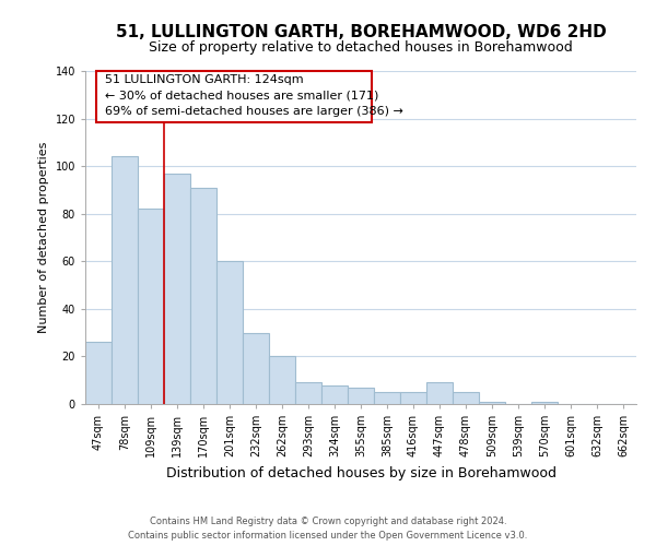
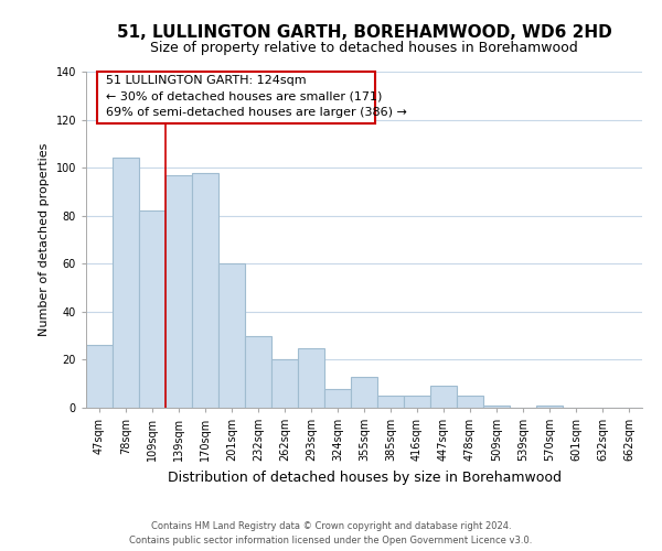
170sqm: 91 -> 98
293sqm: 9 -> 25
355sqm: 7 -> 13
